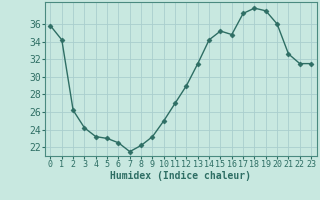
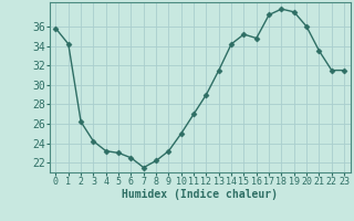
21: 32.6 -> 33.5
